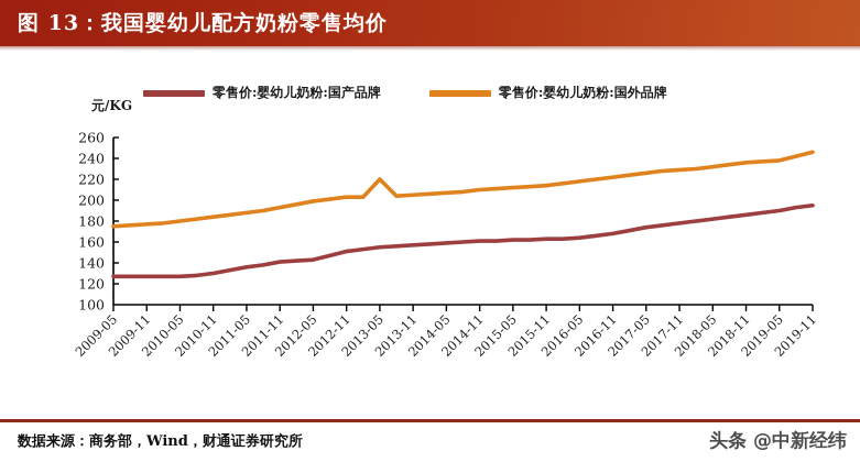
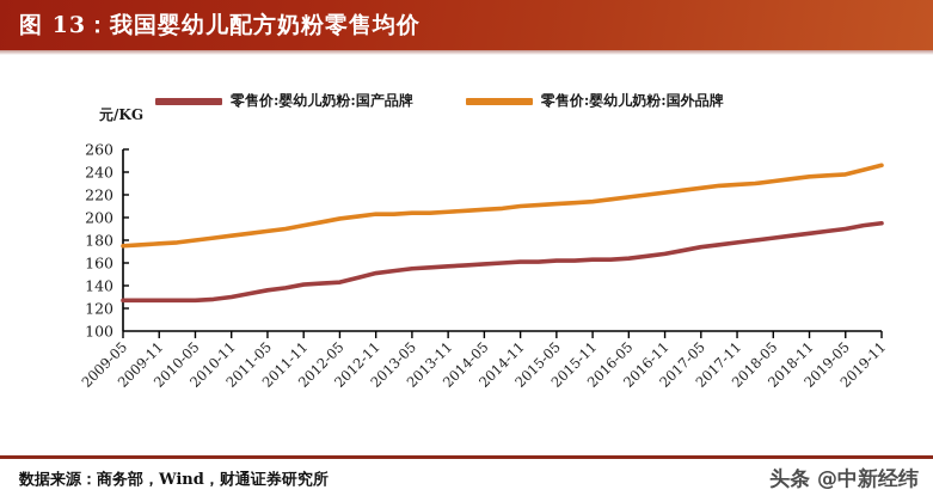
零售价:婴幼儿奶粉:国外品牌/2013-05: 220 -> 200
